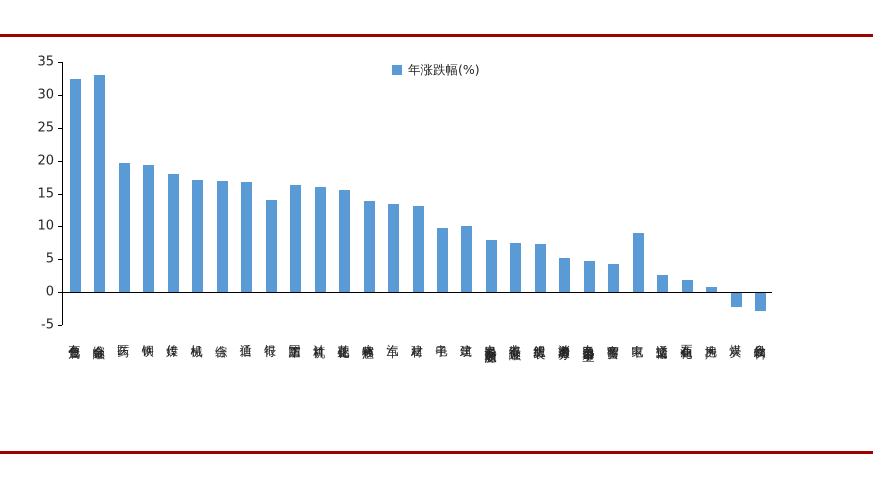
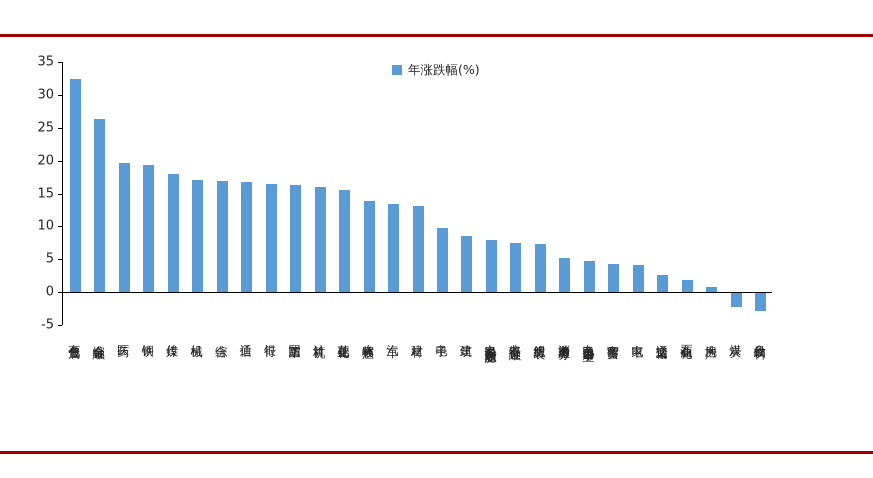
综合金融: 33 -> 26
银行: 14 -> 16
建筑: 10 -> 8
家电: 9 -> 4
